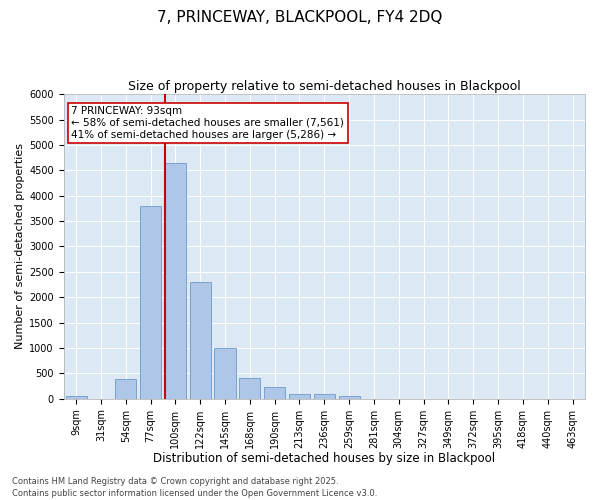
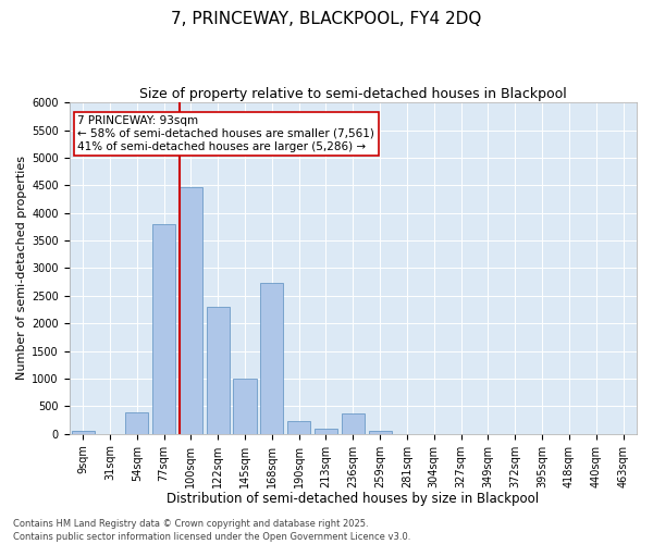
100sqm: 4650 -> 4460
168sqm: 400 -> 2740
236sqm: 100 -> 360
